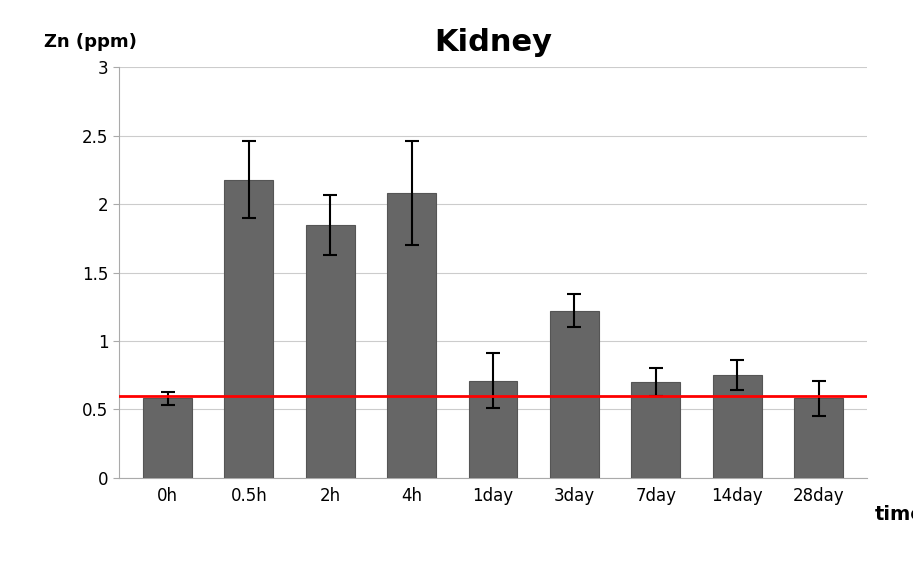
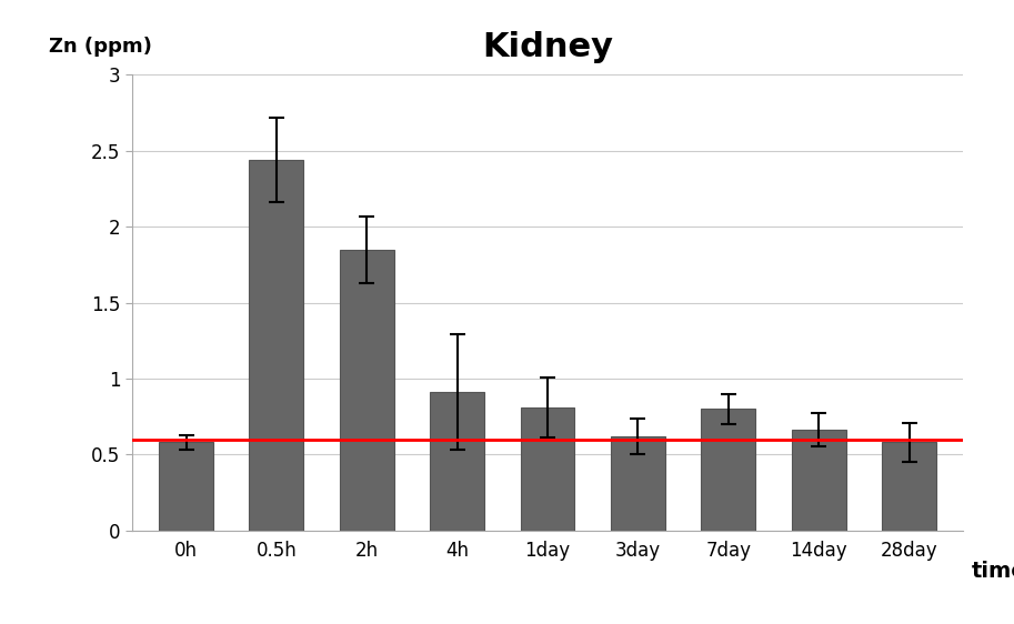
0.5h: 2.18 -> 2.44
4h: 2.08 -> 0.91
1day: 0.71 -> 0.81
3day: 1.22 -> 0.62
7day: 0.70 -> 0.80
14day: 0.75 -> 0.66
